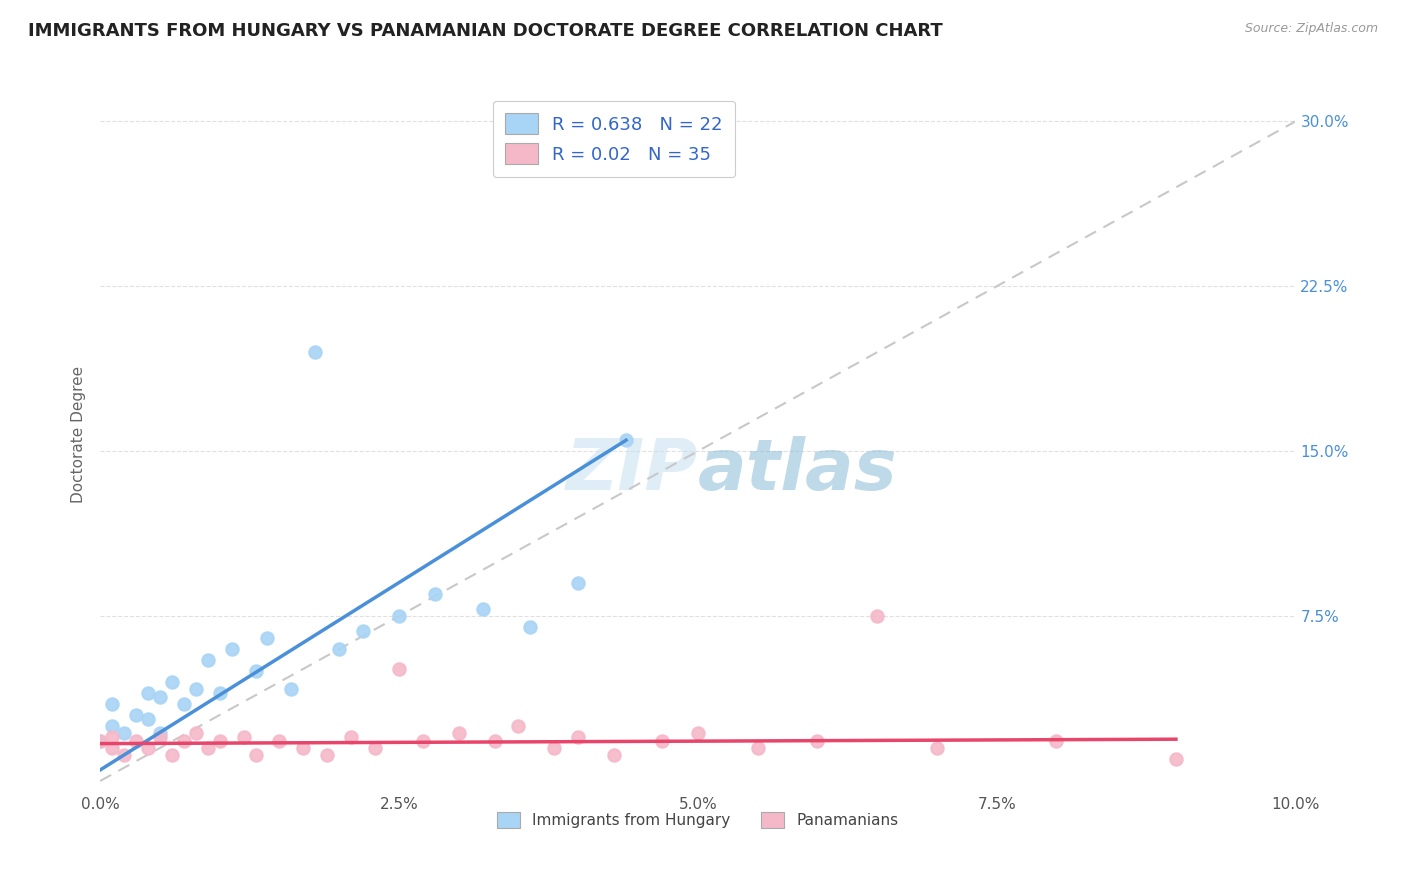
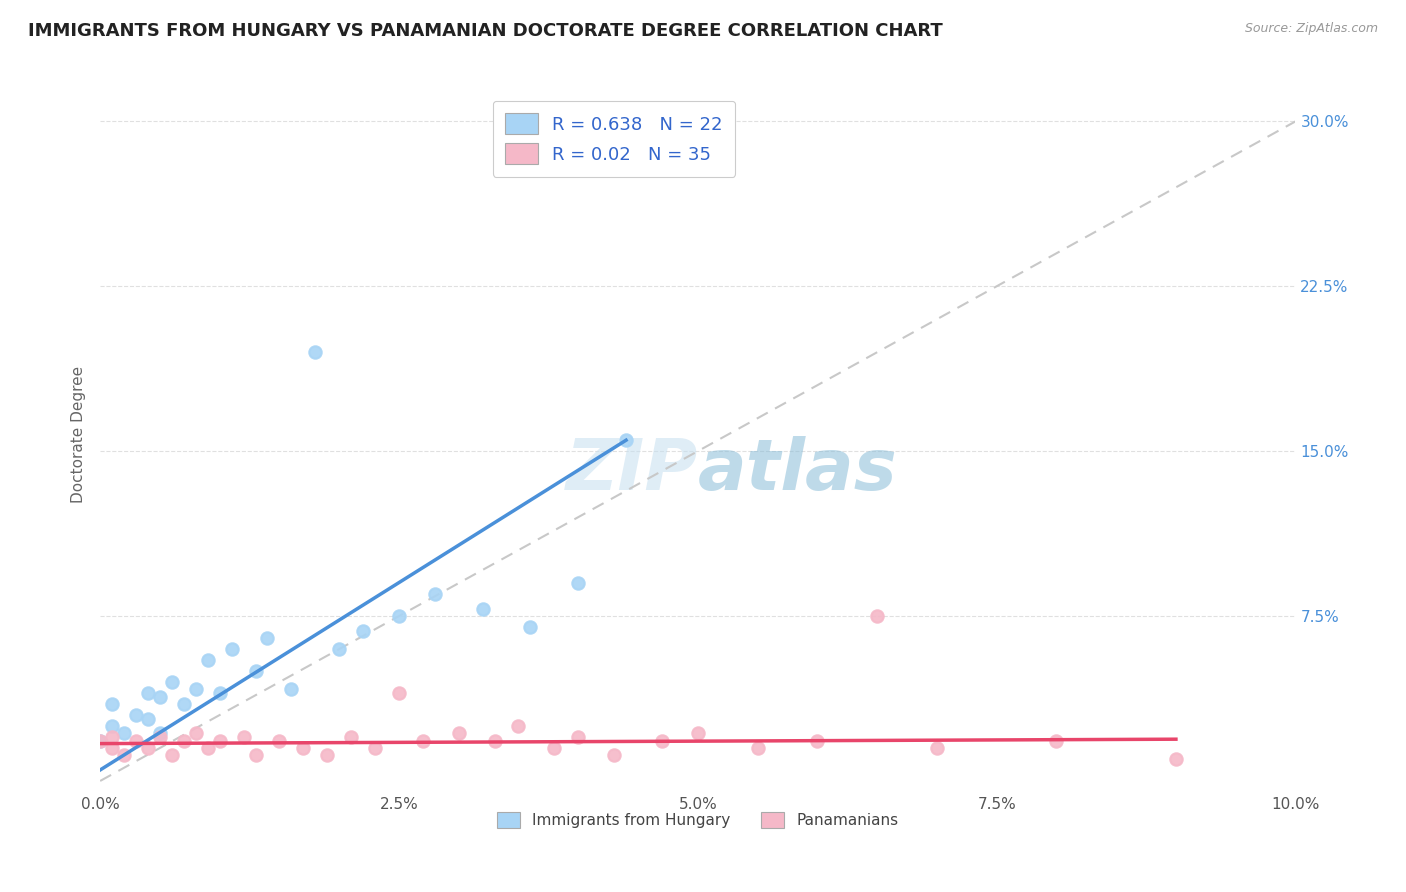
Panamanians/2.5%: 5.1% -> 4.0%
